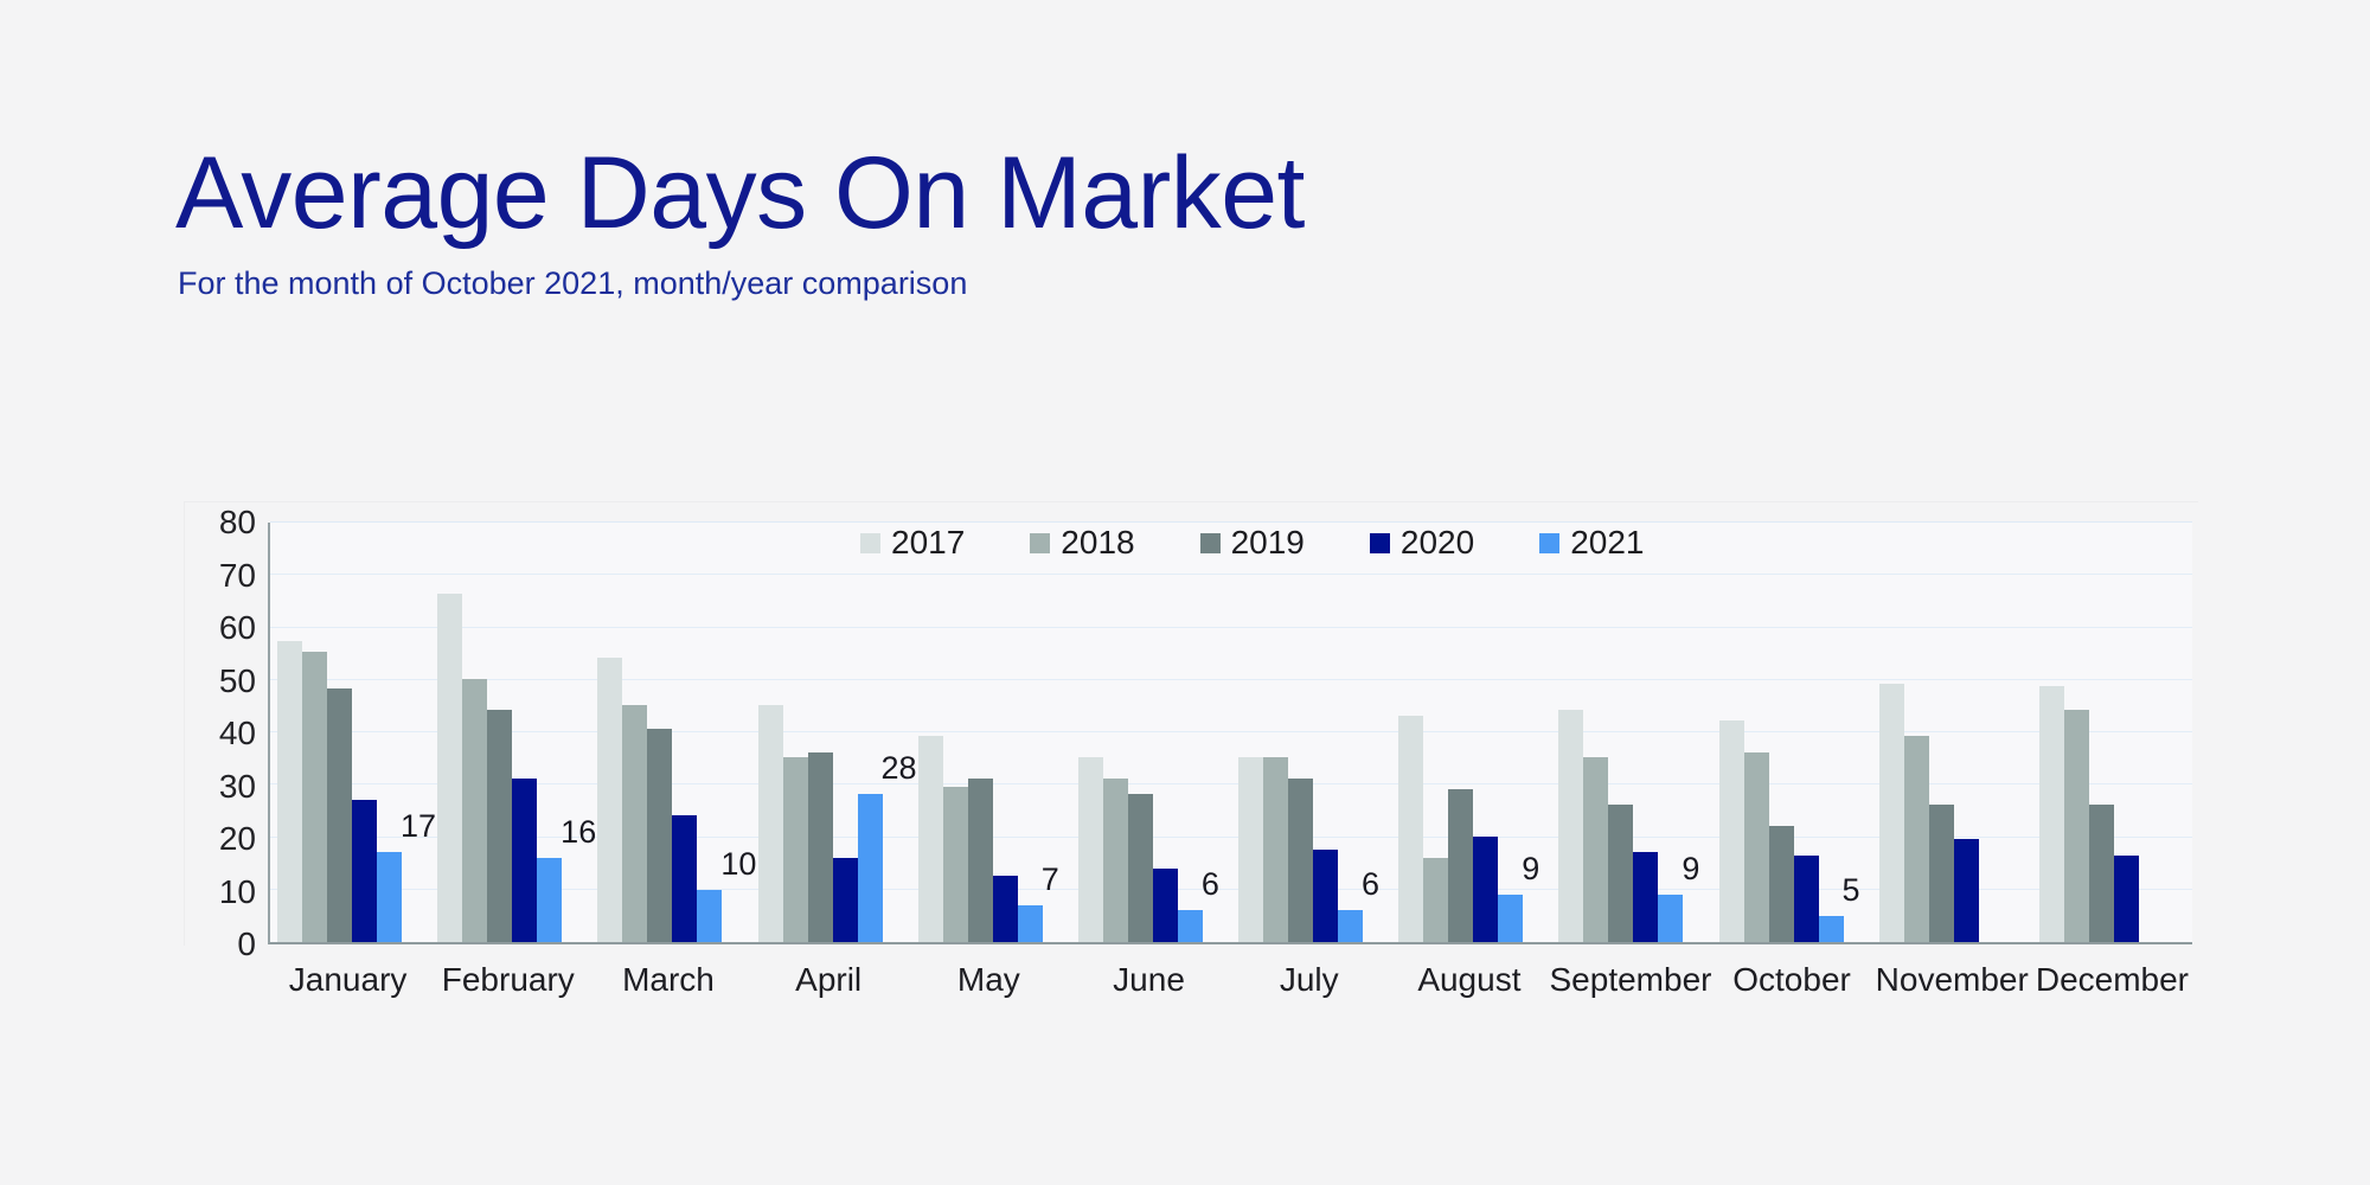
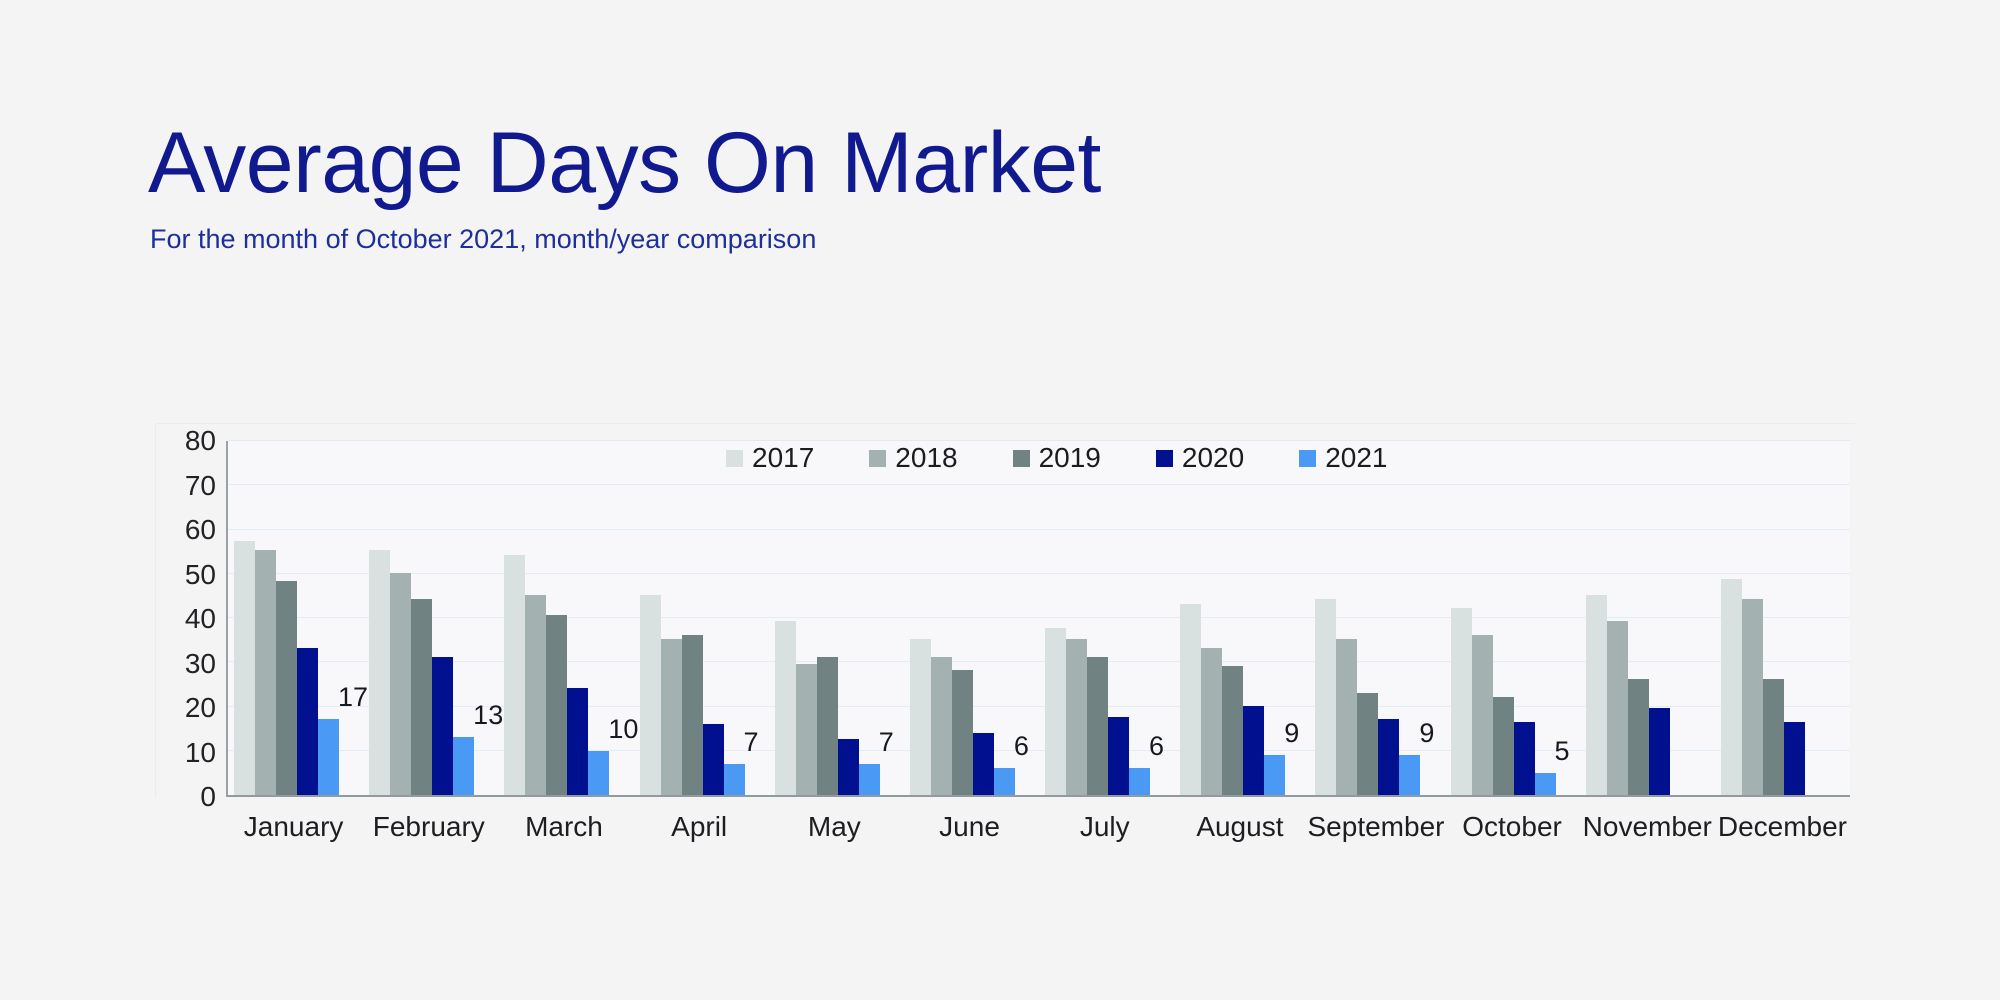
2020/January: 27 -> 33
2017/February: 66 -> 55
2021/February: 16 -> 13
2021/April: 28 -> 7
2017/July: 35 -> 38
2018/August: 16 -> 33
2019/September: 26 -> 23
2017/November: 49 -> 45
